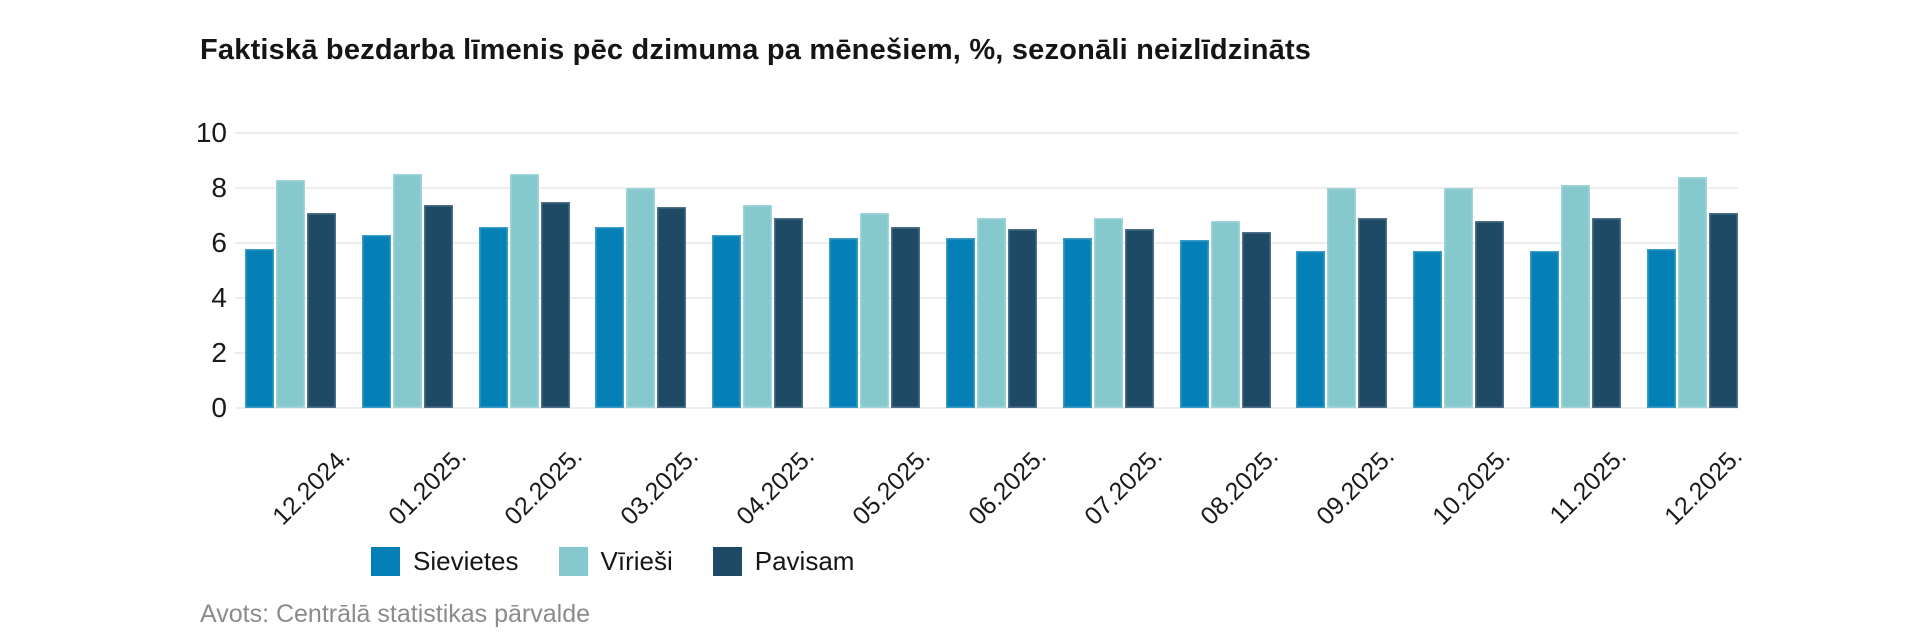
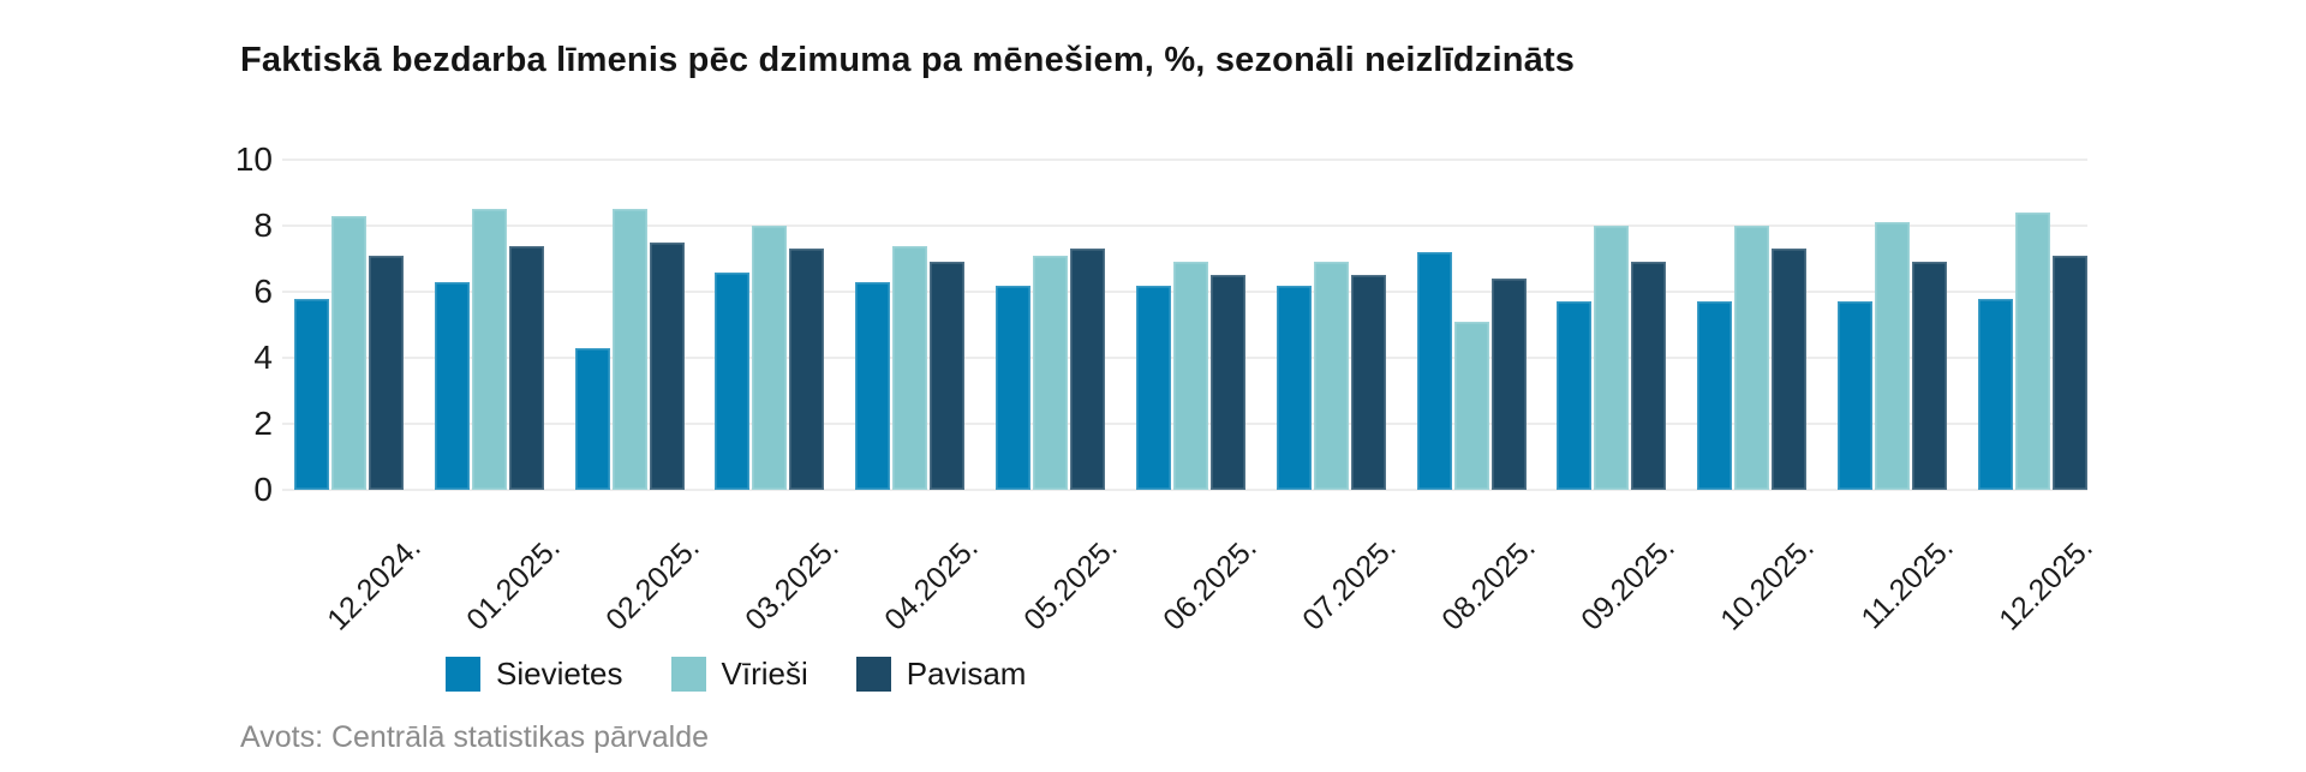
Sievietes/02.2025.: 6.6 -> 4.3
Pavisam/05.2025.: 6.6 -> 7.3
Sievietes/08.2025.: 6.1 -> 7.2
Vīrieši/08.2025.: 6.8 -> 5.1
Pavisam/10.2025.: 6.8 -> 7.3
